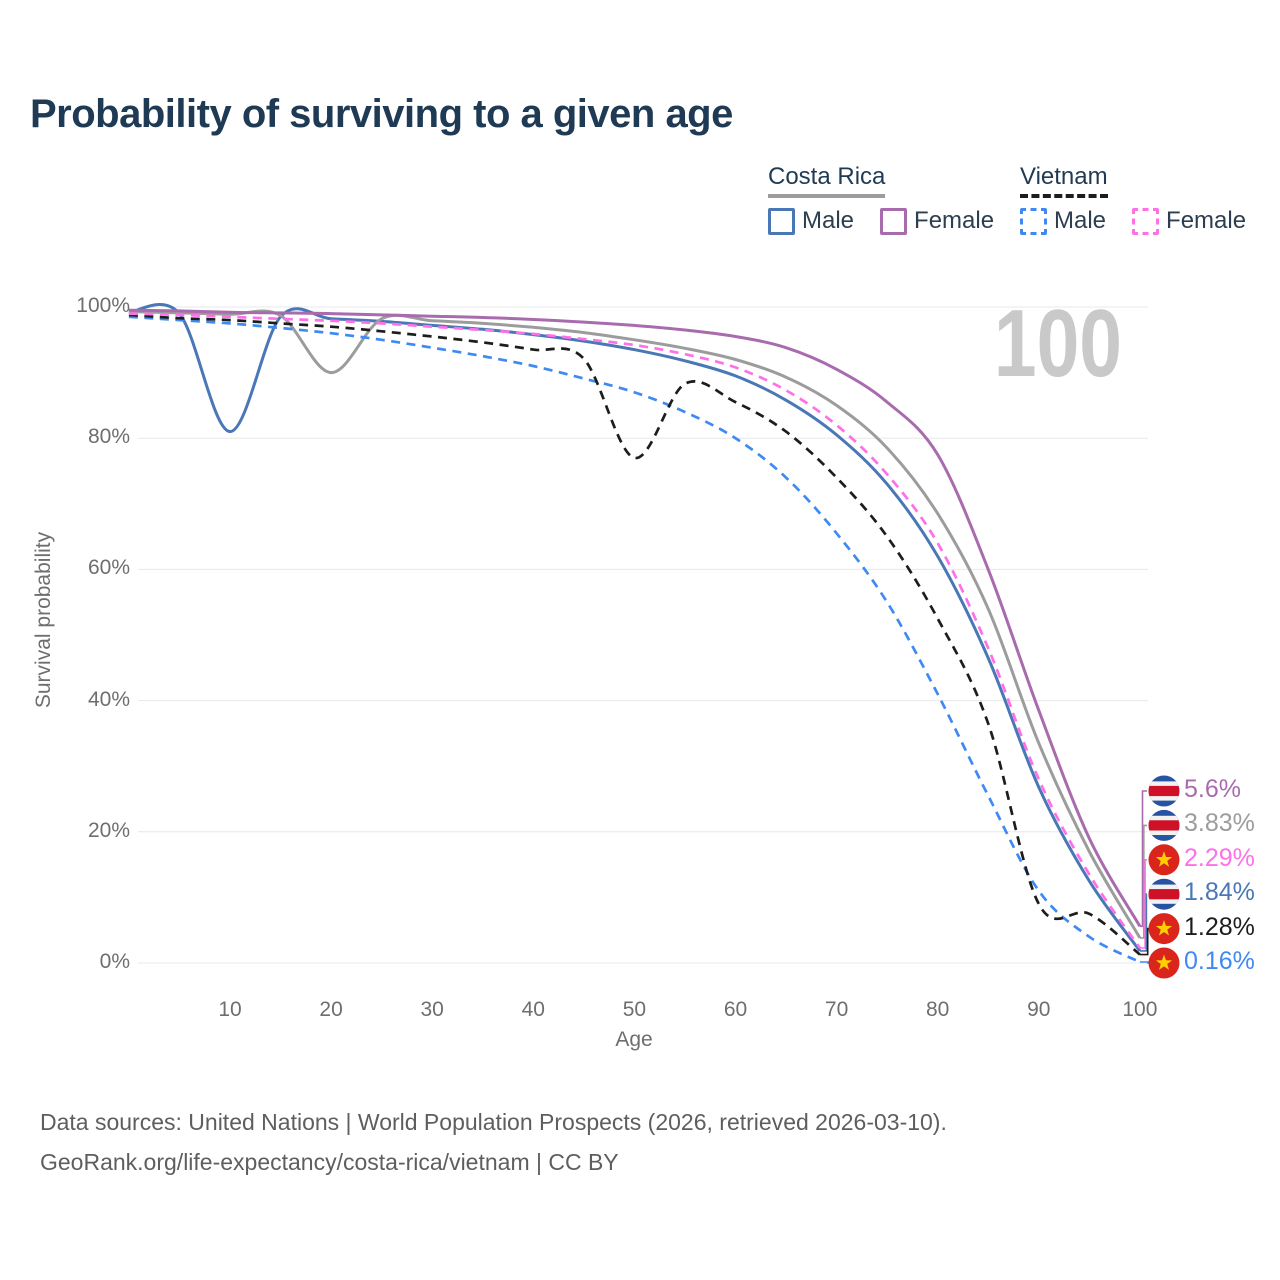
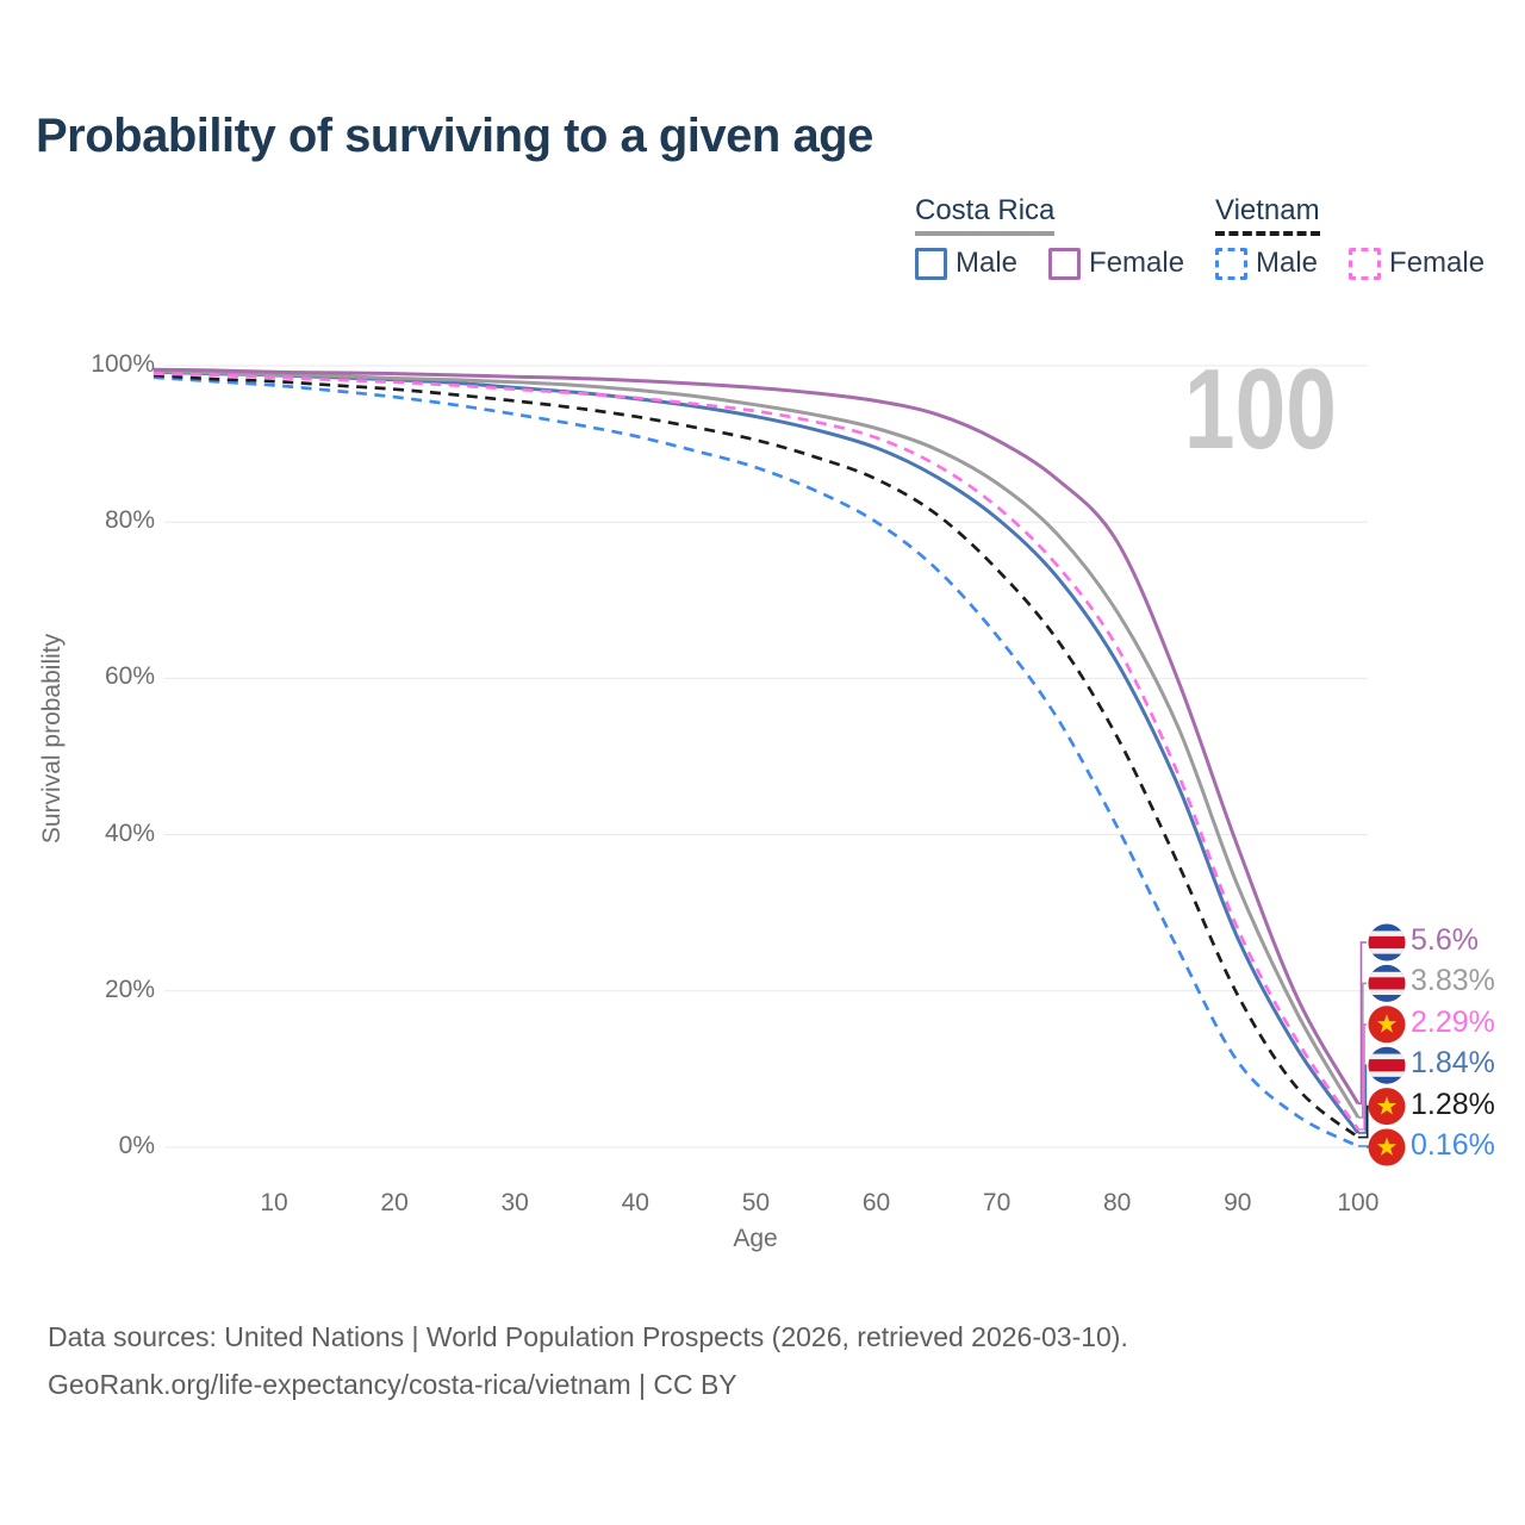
Costa Rica Male/10: 81% -> 99%
Costa Rica/20: 90% -> 98%
Vietnam/50: 77% -> 90%
Vietnam/90: 9% -> 20%
